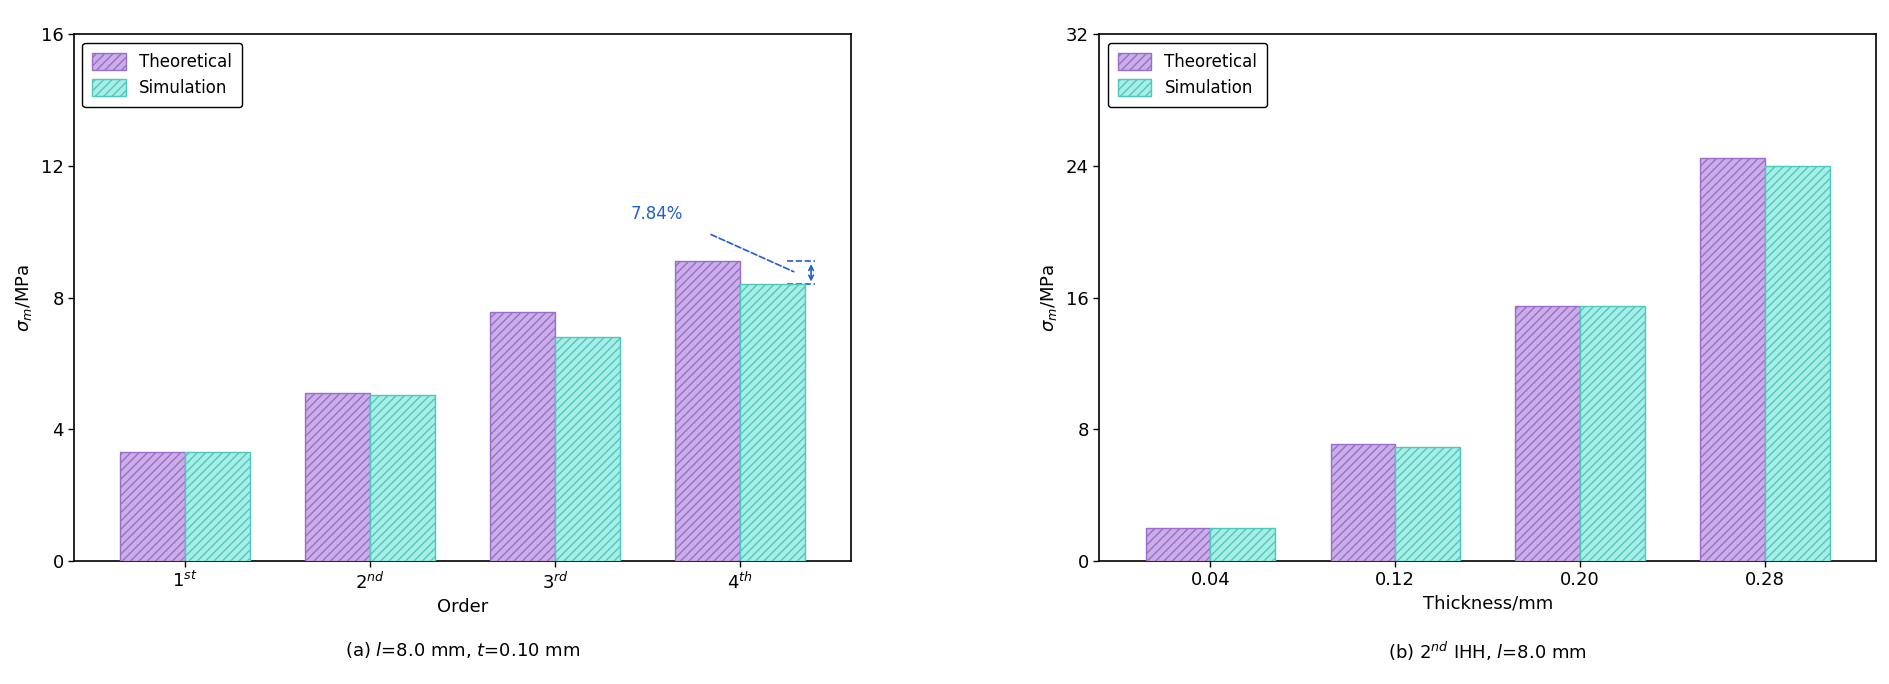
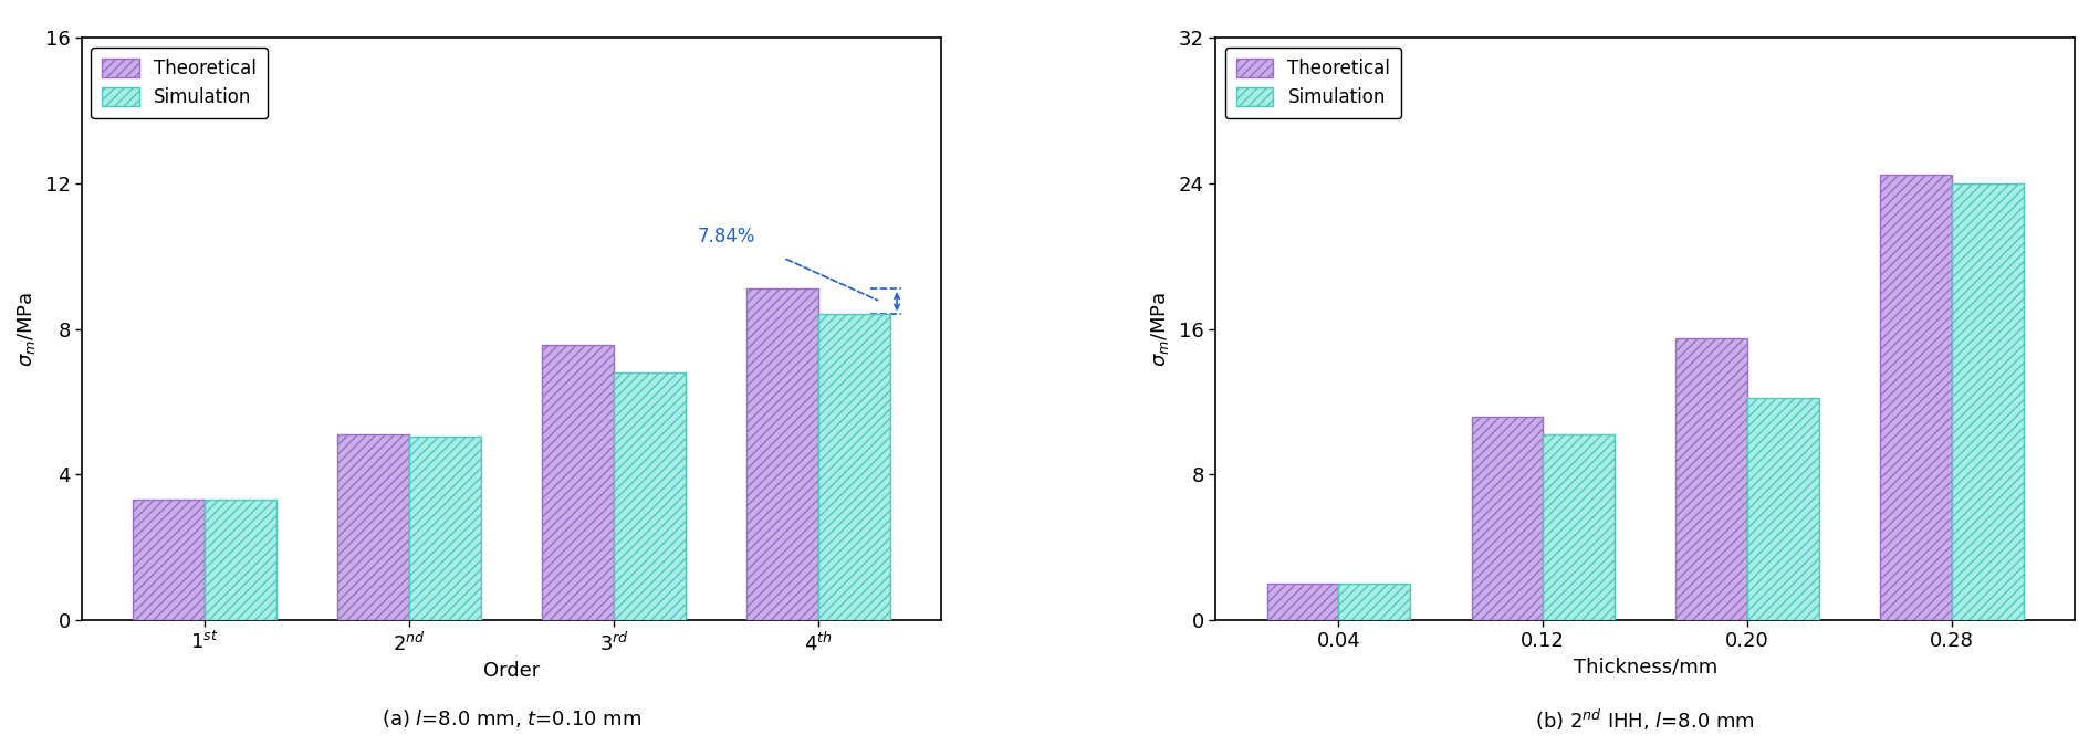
Theoretical/0.12: 7.1 -> 11.2
Simulation/0.12: 6.9 -> 10.2
Simulation/0.20: 15.5 -> 12.2
